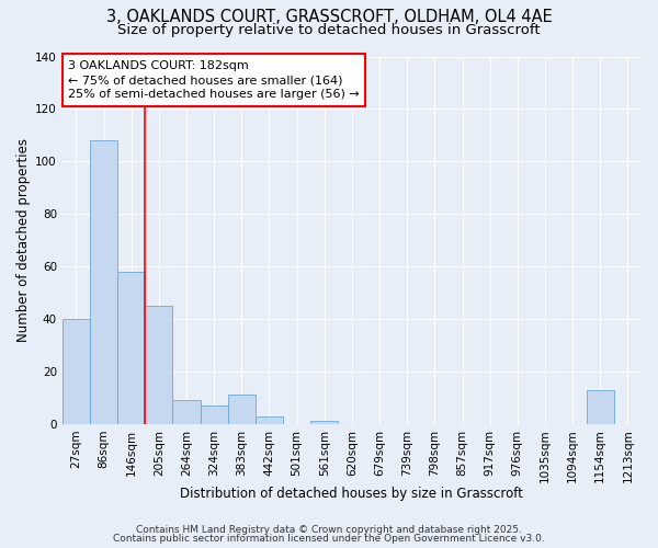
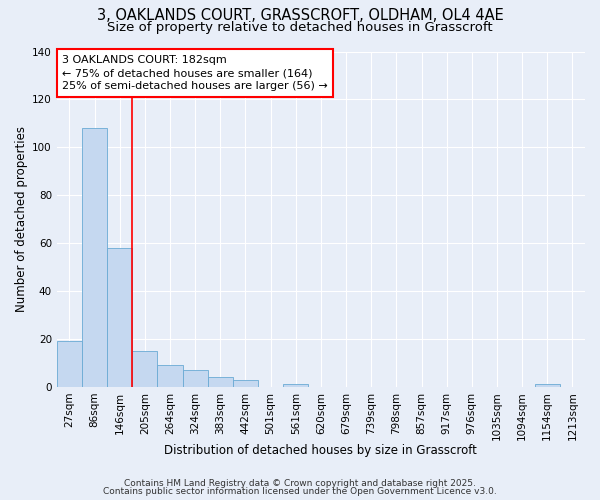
27sqm: 40 -> 19
205sqm: 45 -> 15
383sqm: 11 -> 4
1154sqm: 13 -> 1
